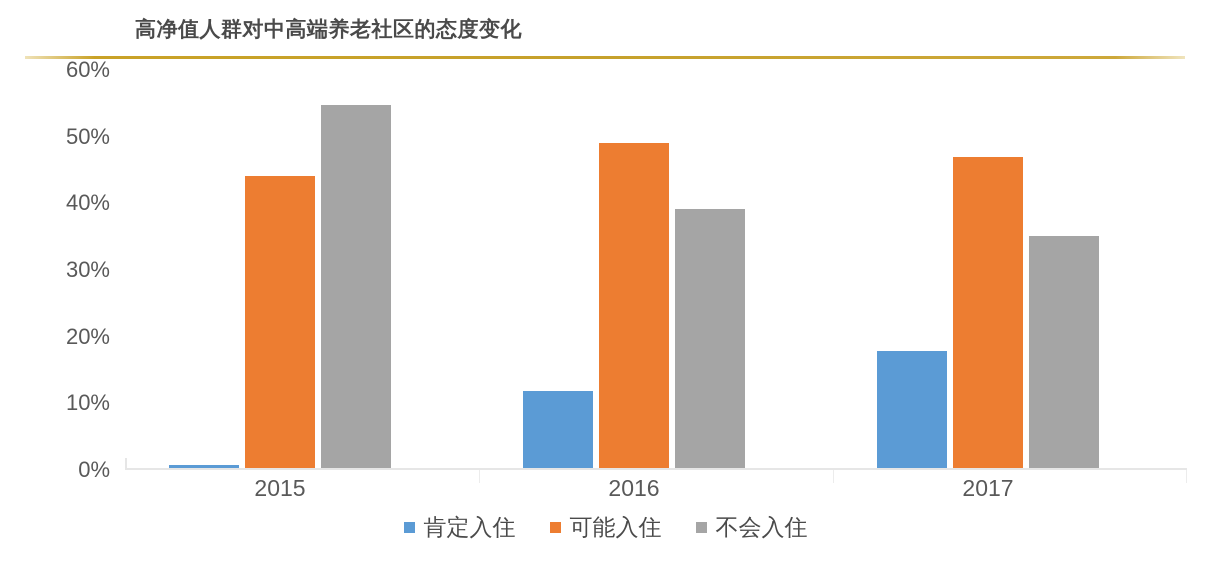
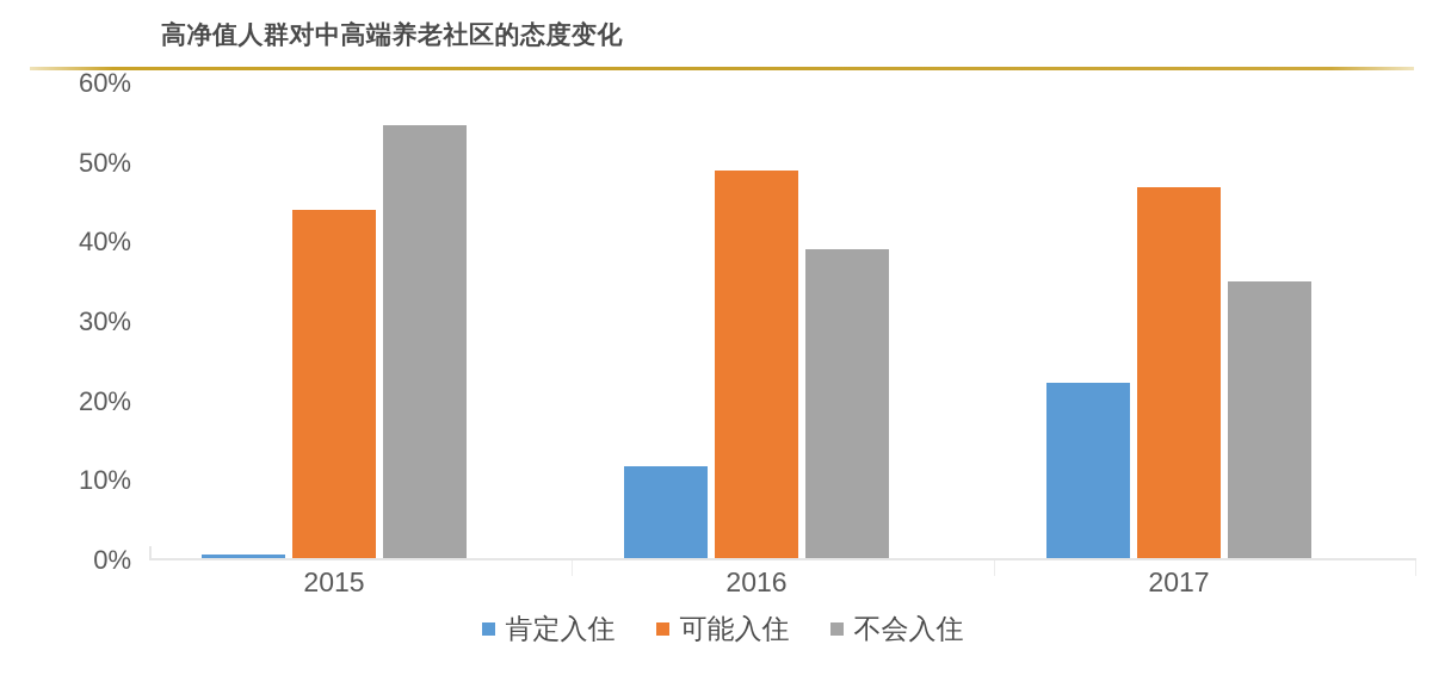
肯定入住/2017: 18% -> 22%
